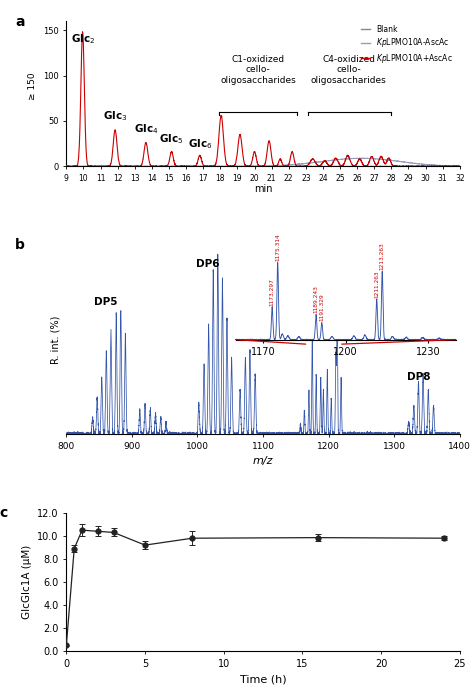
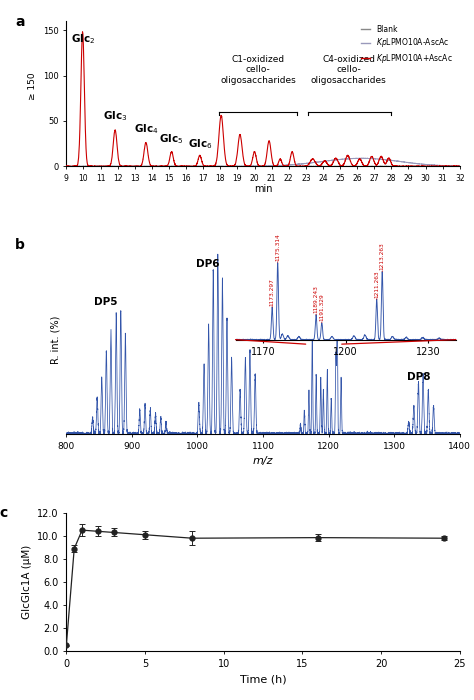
5: 9.2 -> 10.1
